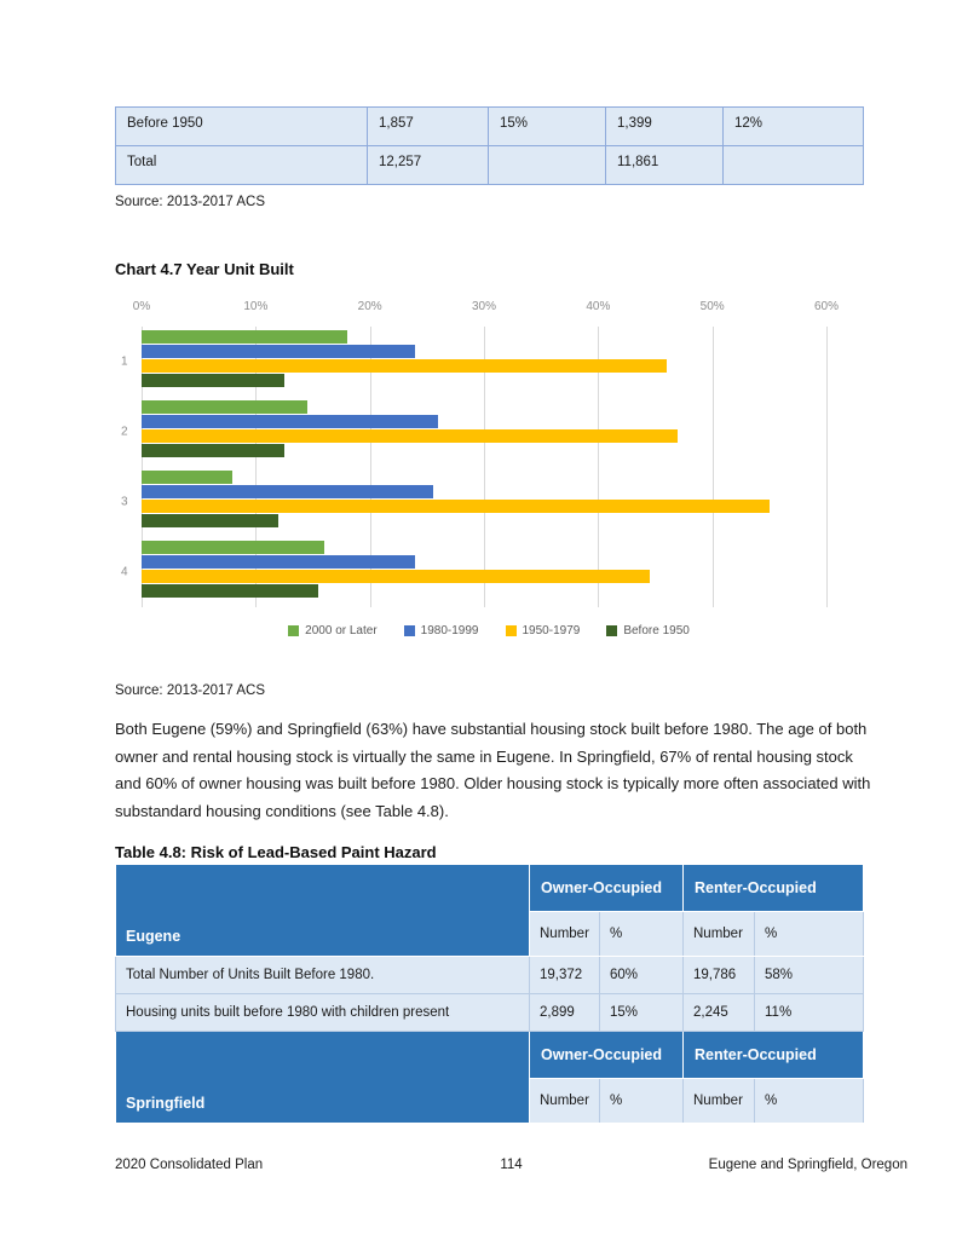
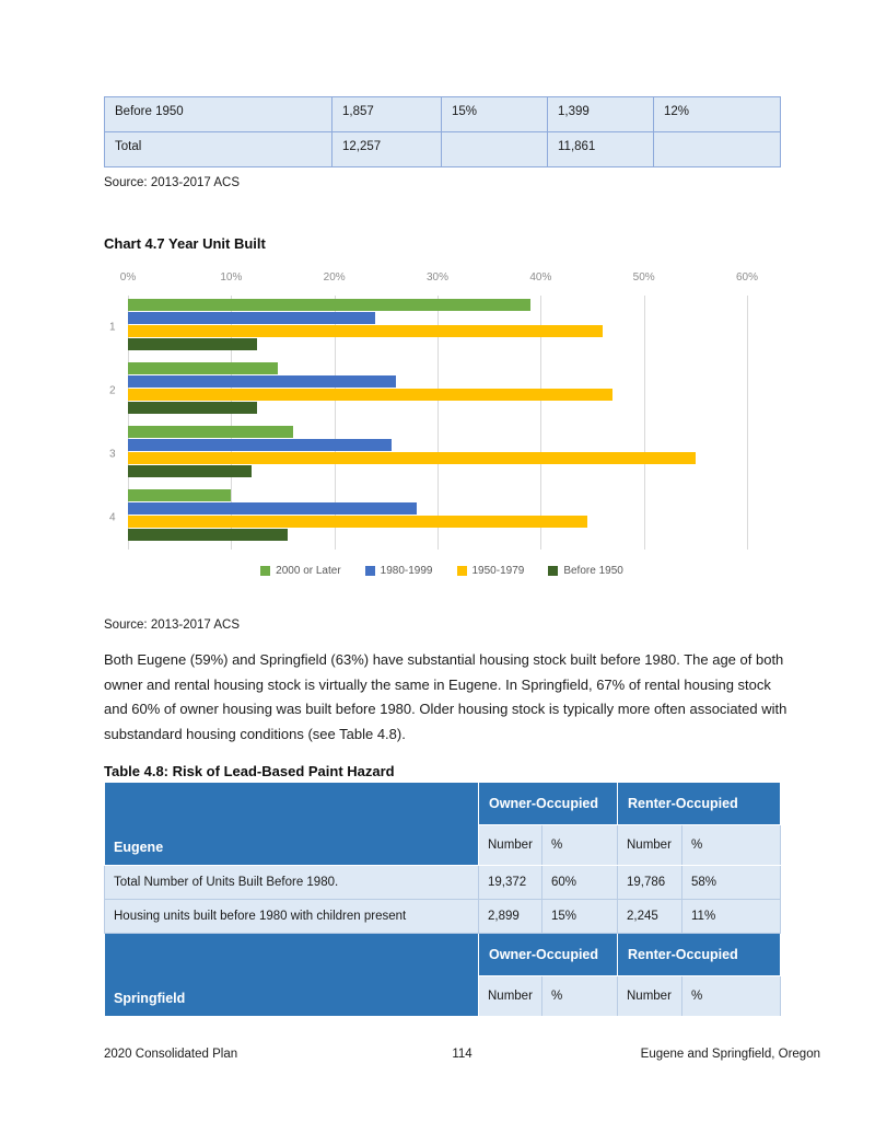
2000 or Later/1: 18% -> 39%
2000 or Later/3: 8% -> 16%
2000 or Later/4: 16% -> 10%
1980-1999/4: 24% -> 28%
